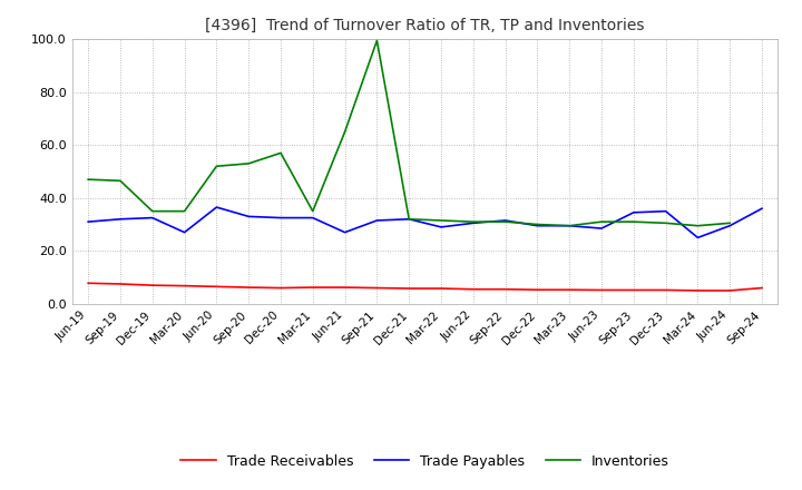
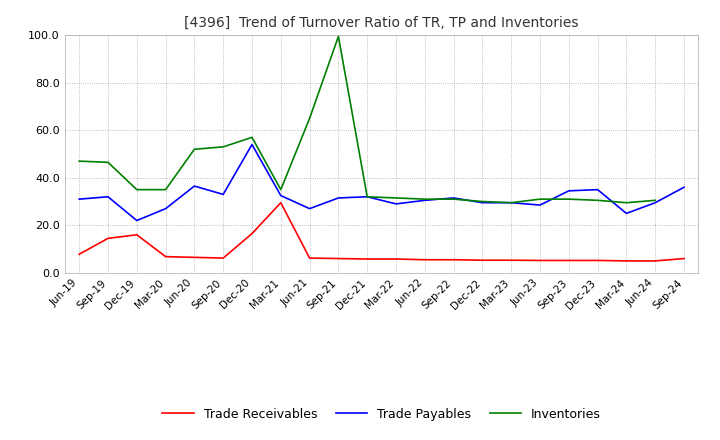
Trade Receivables/Sep-19: 7.5 -> 14.5
Trade Receivables/Dec-19: 7.0 -> 16.0
Trade Payables/Dec-19: 32.5 -> 22.0
Trade Receivables/Dec-20: 6.0 -> 16.5
Trade Payables/Dec-20: 32.5 -> 54.0
Trade Receivables/Mar-21: 6.2 -> 29.5
